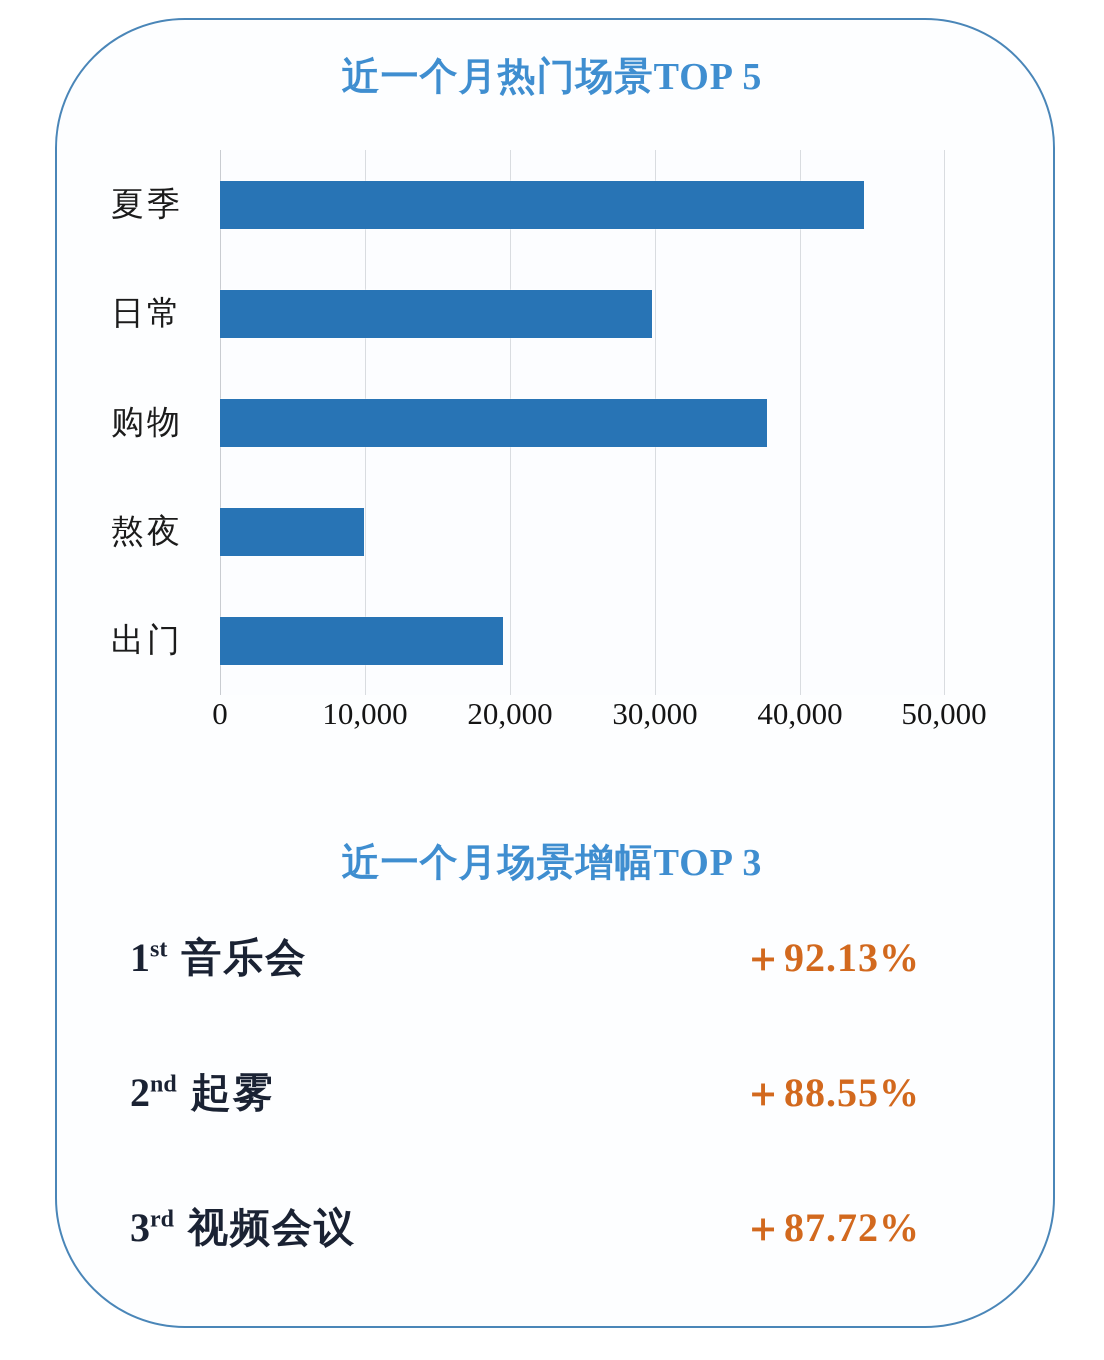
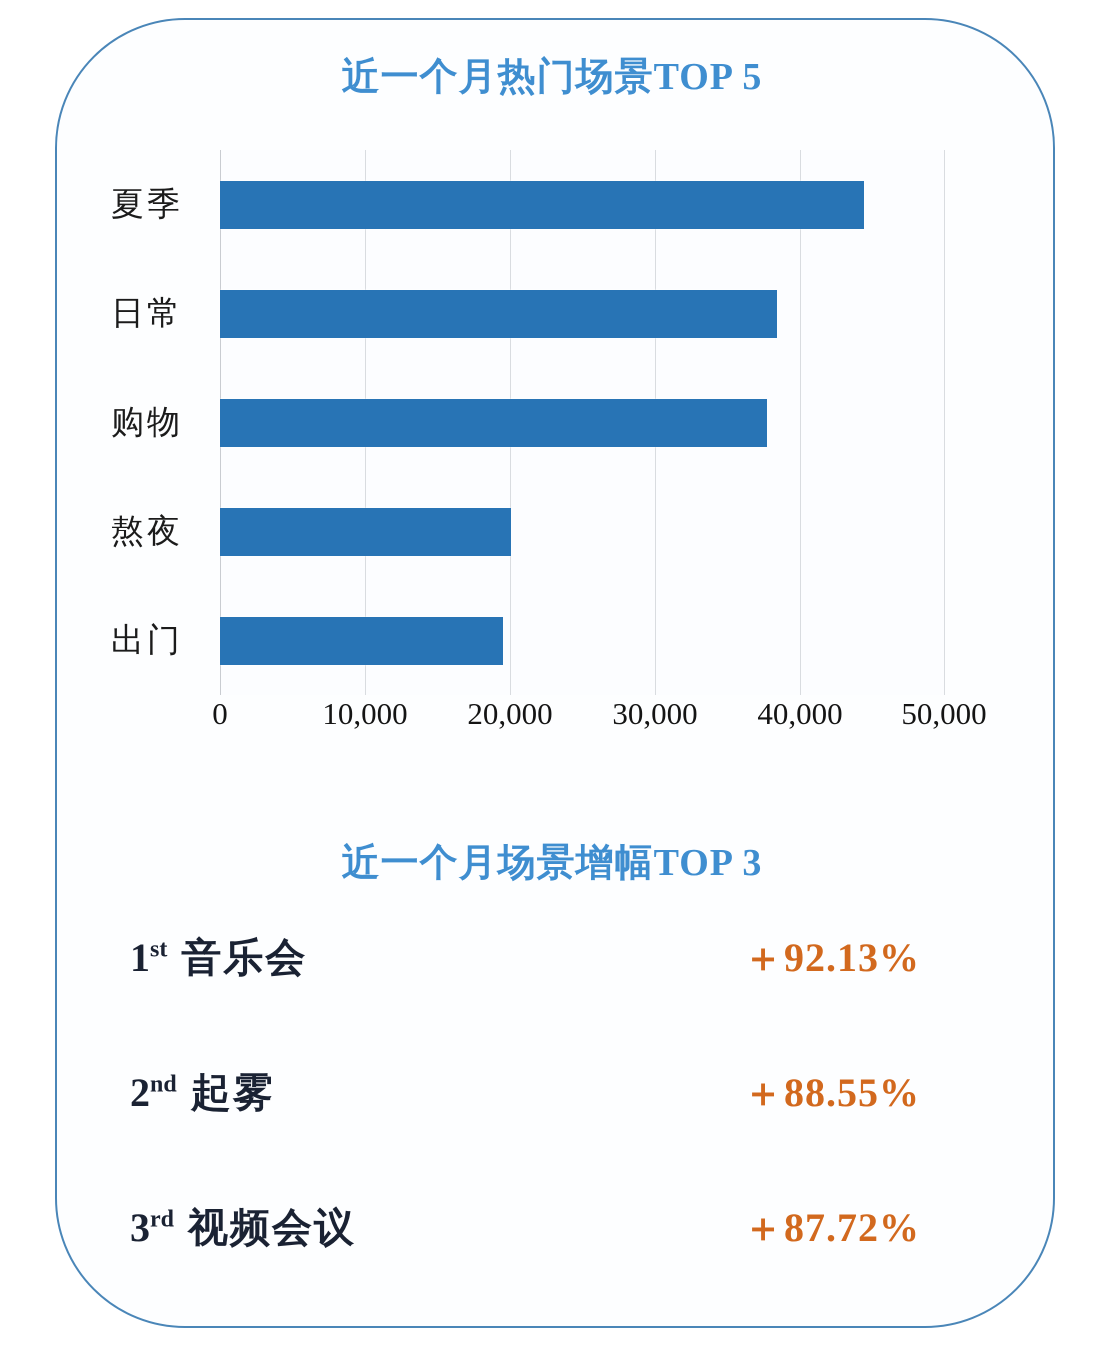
日常: 29800 -> 38400
熬夜: 9900 -> 20100
